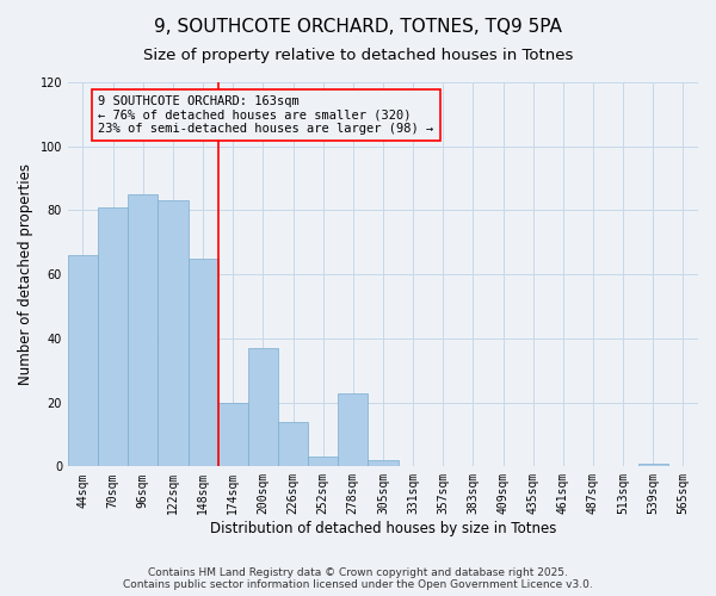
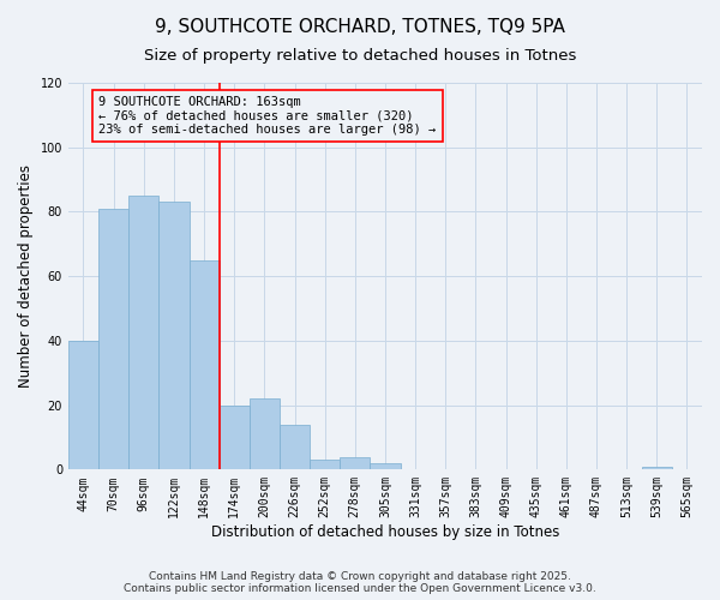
44sqm: 66 -> 40
200sqm: 37 -> 22
278sqm: 23 -> 4
